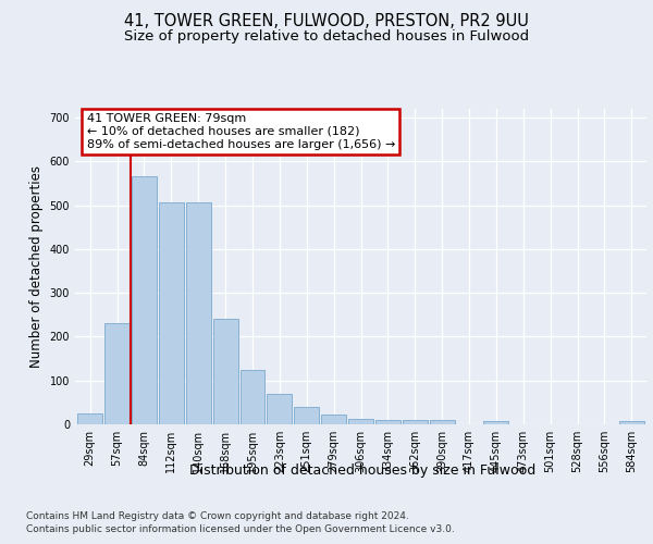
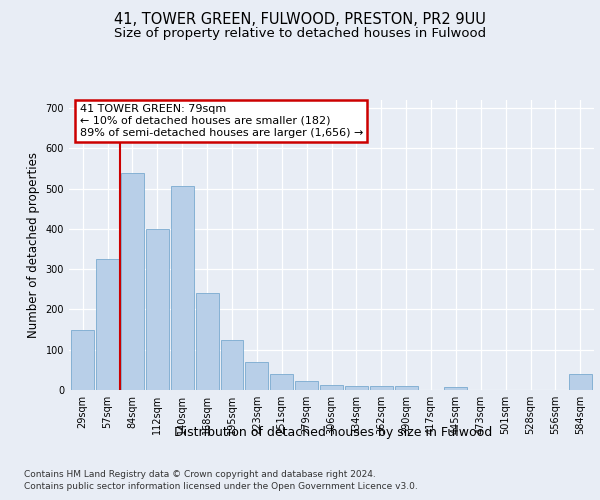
29sqm: 25 -> 150
57sqm: 230 -> 325
84sqm: 567 -> 540
112sqm: 507 -> 400
584sqm: 7 -> 40
